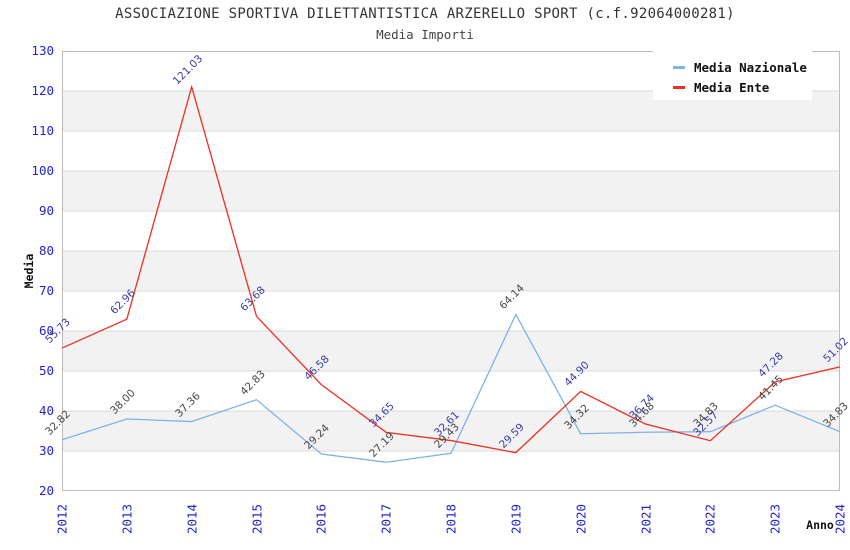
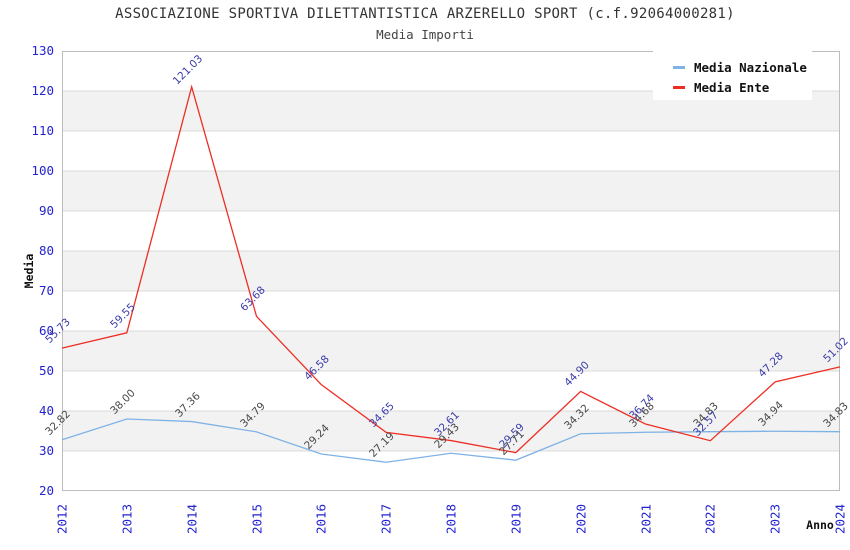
Media Ente/2013: 62.96 -> 59.55
Media Nazionale/2015: 42.83 -> 34.79
Media Nazionale/2019: 64.14 -> 27.71
Media Nazionale/2023: 41.45 -> 34.94
